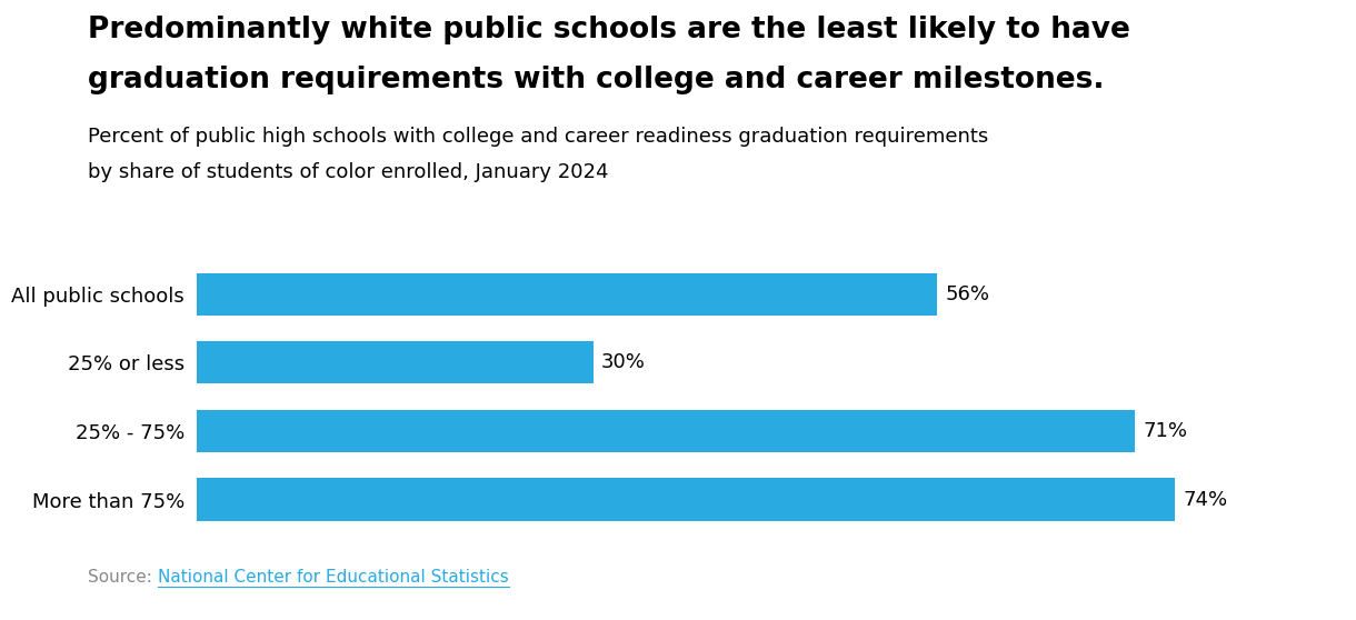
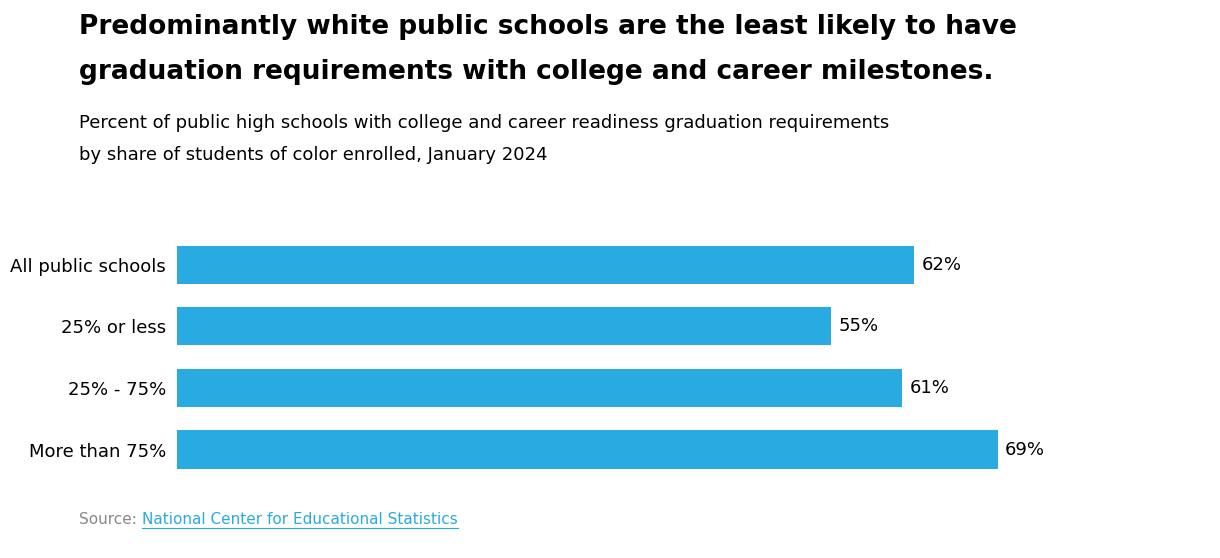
All public schools: 56% -> 62%
25% or less: 30% -> 55%
25% - 75%: 71% -> 61%
More than 75%: 74% -> 69%
